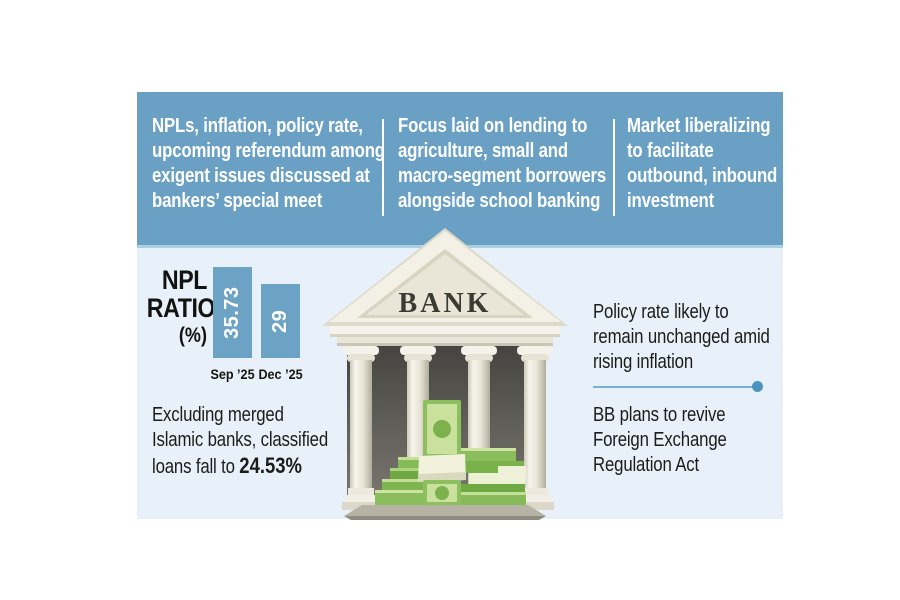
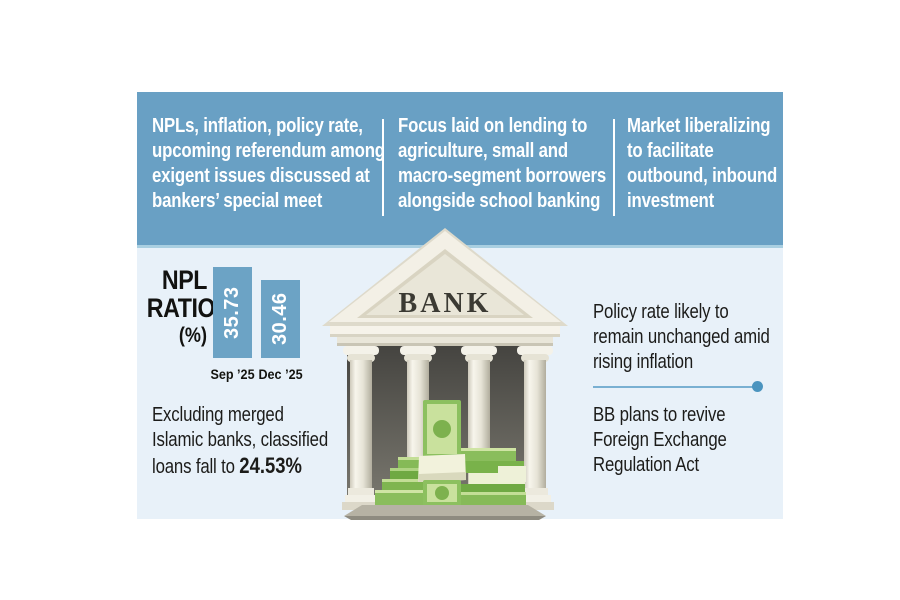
Dec ’25: 29 -> 30.46
